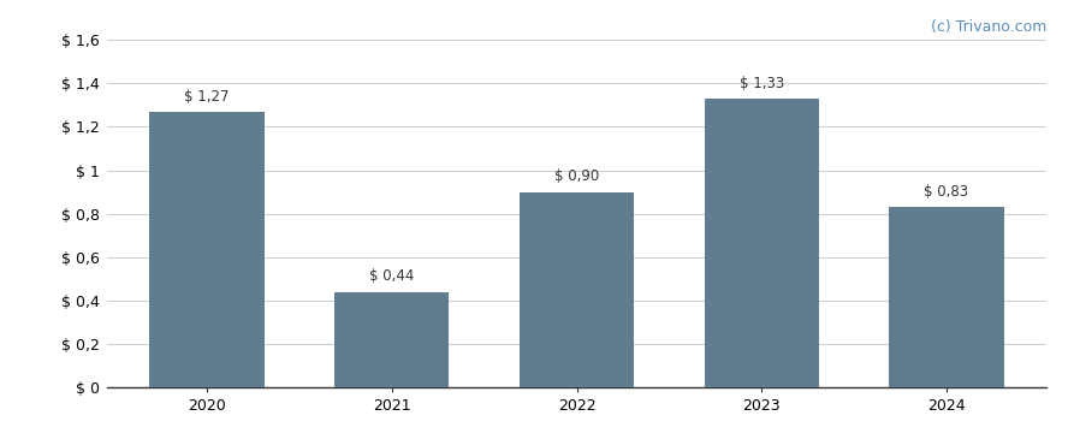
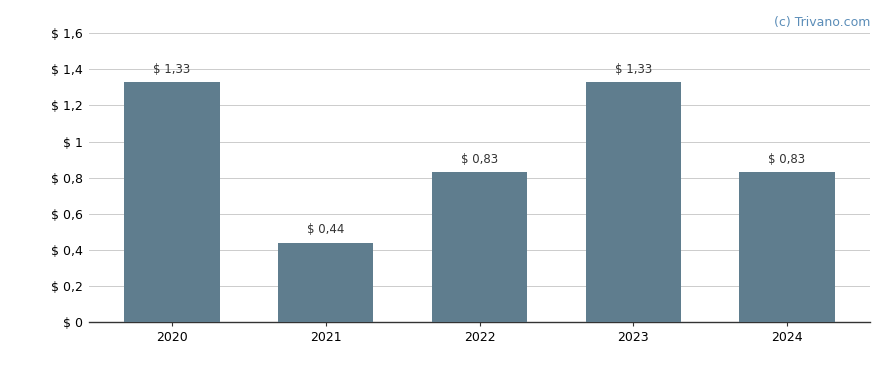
2020: 1,27 -> 1,33
2022: 0,90 -> 0,83
